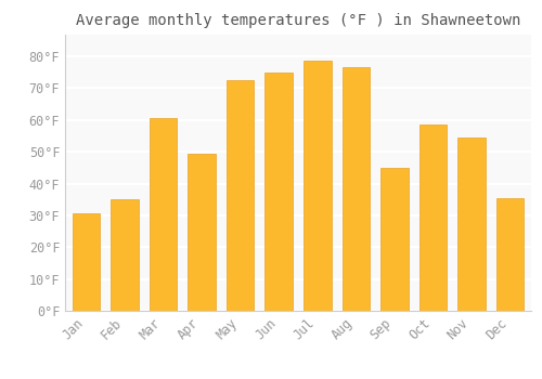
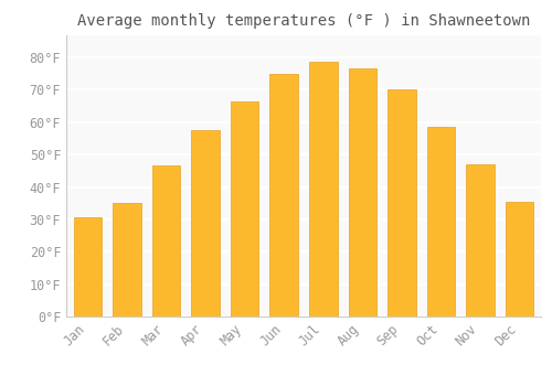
Mar: 60.5°F -> 46.5°F
Apr: 49.5°F -> 57.5°F
May: 72.5°F -> 66.5°F
Sep: 45.0°F -> 70.0°F
Nov: 54.5°F -> 47.0°F
